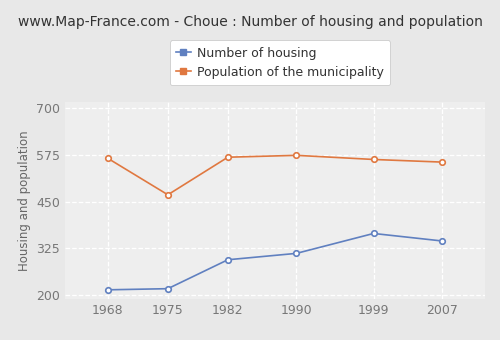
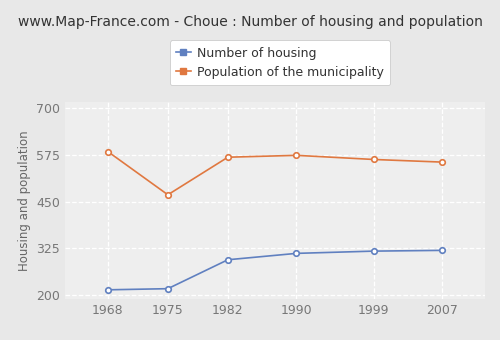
Population of the municipality/1968: 565 -> 583
Number of housing/1999: 365 -> 318
Number of housing/2007: 345 -> 320
